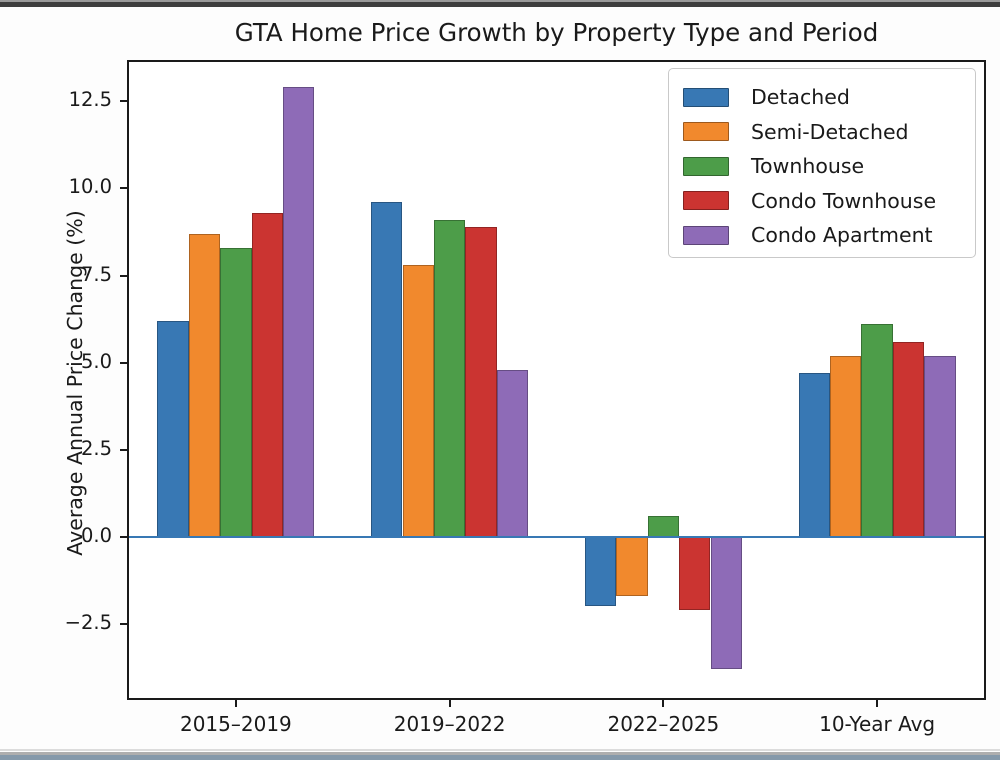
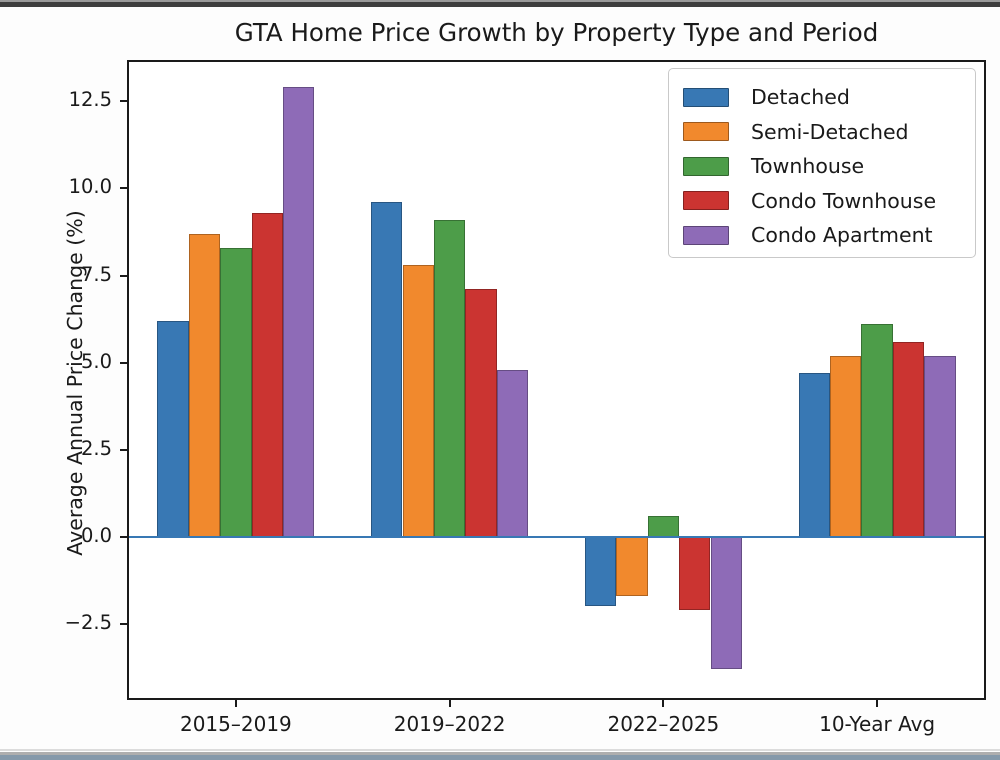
Condo Townhouse/2019–2022: 8.9 -> 7.1
